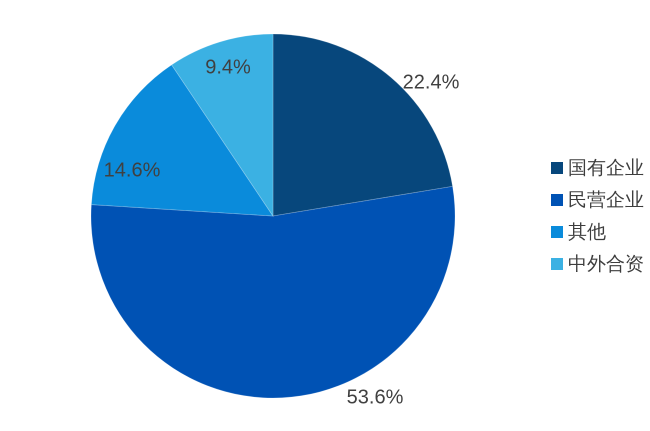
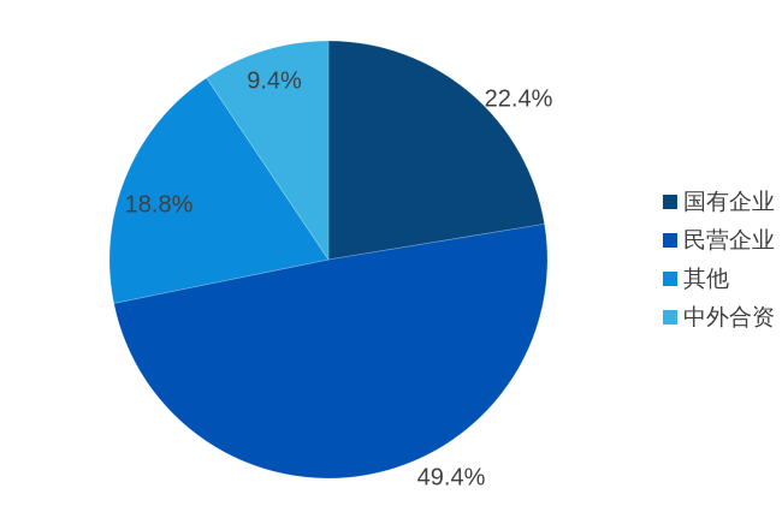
民营企业: 53.6% -> 49.4%
其他: 14.6% -> 18.8%
